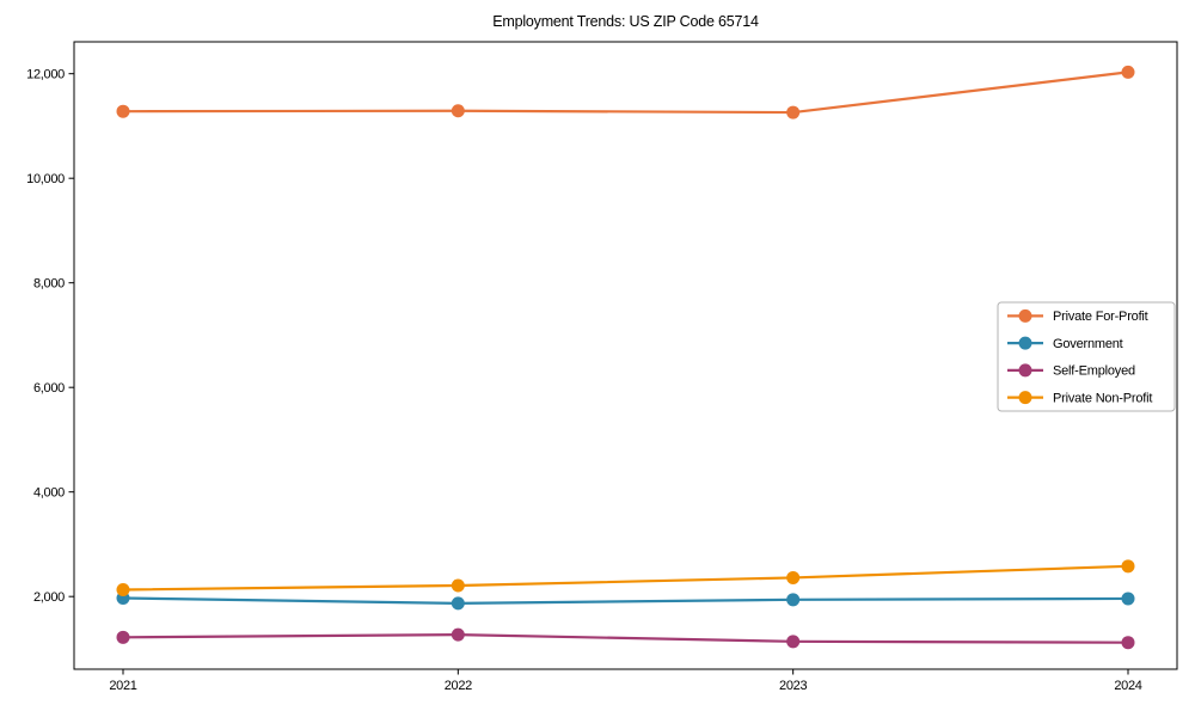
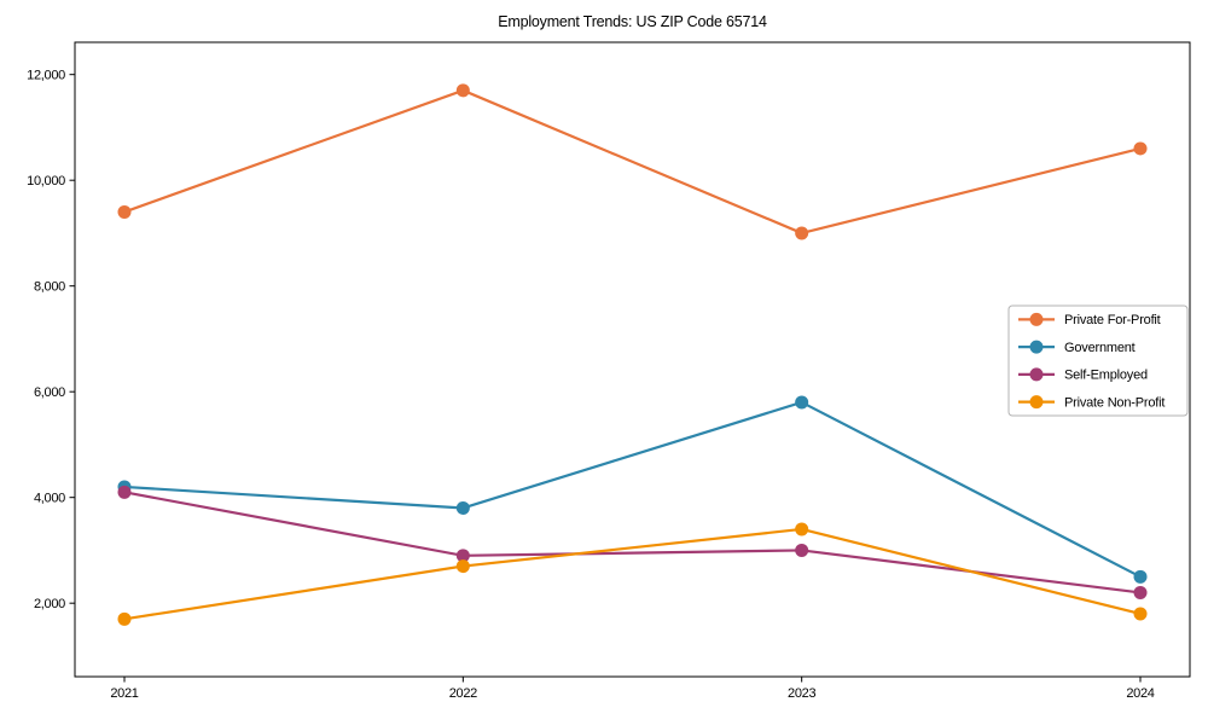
Private For-Profit/2021: 11300 -> 9400
Government/2021: 2000 -> 4200
Self-Employed/2021: 1200 -> 4100
Private Non-Profit/2021: 2100 -> 1700
Private For-Profit/2022: 11300 -> 11700
Government/2022: 1900 -> 3800
Self-Employed/2022: 1300 -> 2900
Private Non-Profit/2022: 2200 -> 2700
Private For-Profit/2023: 11300 -> 9000
Government/2023: 1900 -> 5800
Self-Employed/2023: 1100 -> 3000
Private Non-Profit/2023: 2400 -> 3400
Private For-Profit/2024: 12000 -> 10600
Government/2024: 2000 -> 2500
Self-Employed/2024: 1100 -> 2200
Private Non-Profit/2024: 2600 -> 1800
